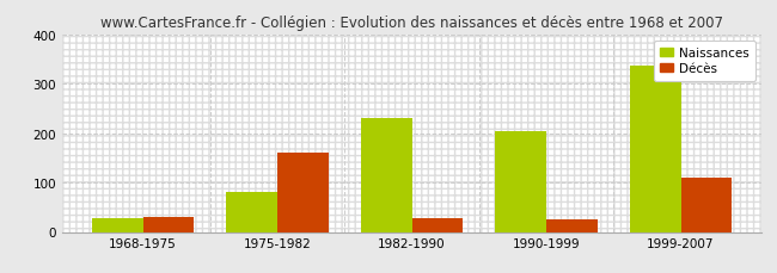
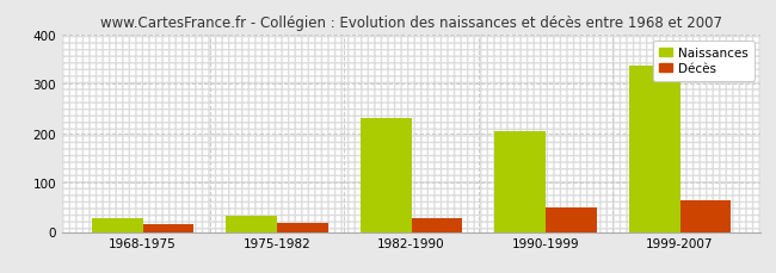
Décès/1968-1975: 30 -> 16
Naissances/1975-1982: 80 -> 32
Décès/1975-1982: 160 -> 18
Décès/1990-1999: 25 -> 50
Décès/1999-2007: 110 -> 63
